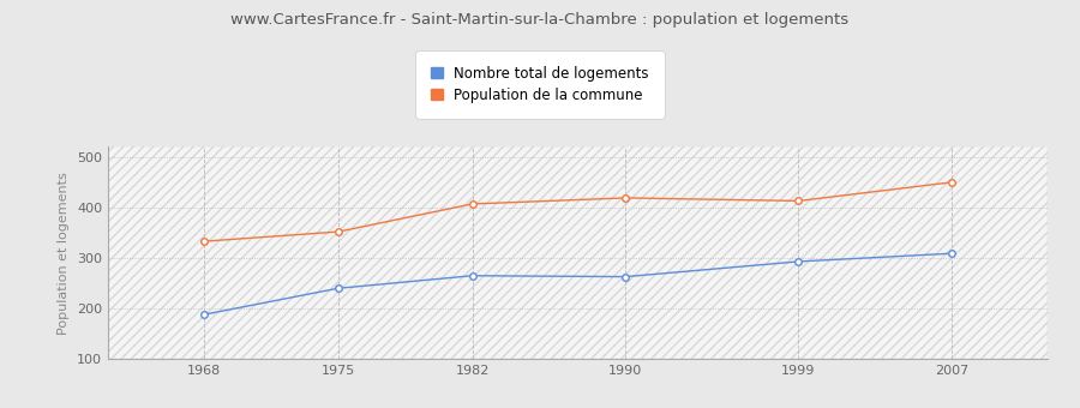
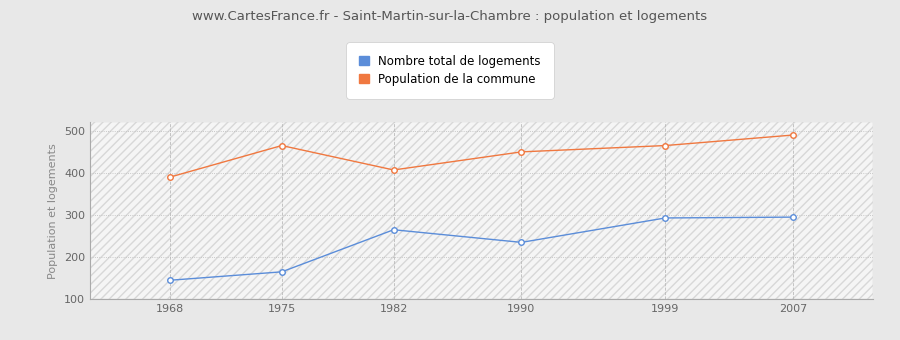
Nombre total de logements/1968: 188 -> 145
Population de la commune/1968: 333 -> 390
Nombre total de logements/1975: 240 -> 165
Population de la commune/1975: 352 -> 465
Nombre total de logements/1990: 263 -> 235
Population de la commune/1990: 419 -> 450
Population de la commune/1999: 413 -> 465
Nombre total de logements/2007: 309 -> 295
Population de la commune/2007: 450 -> 490
